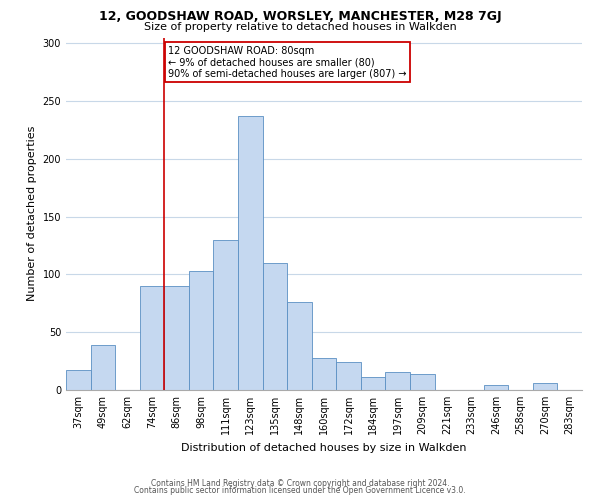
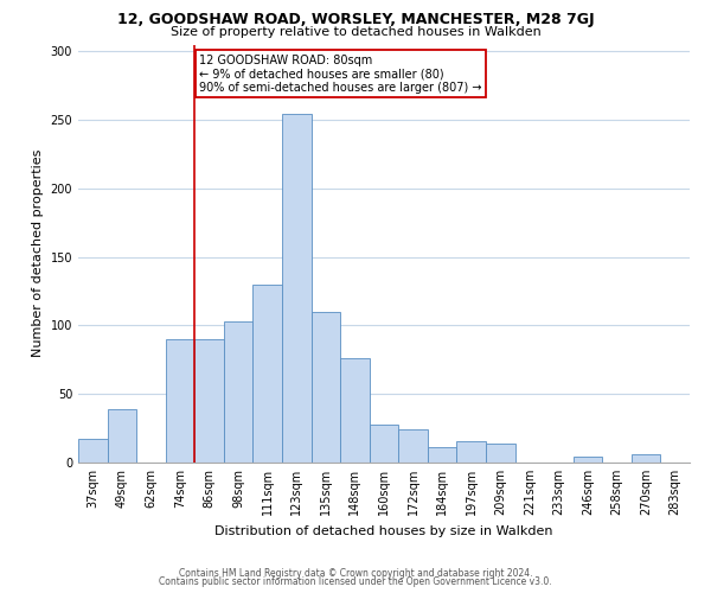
123sqm: 237 -> 254
